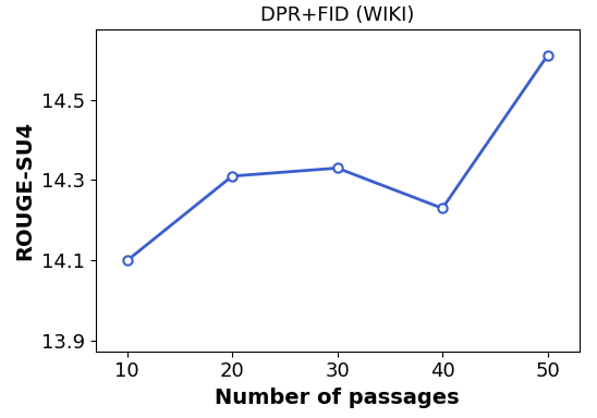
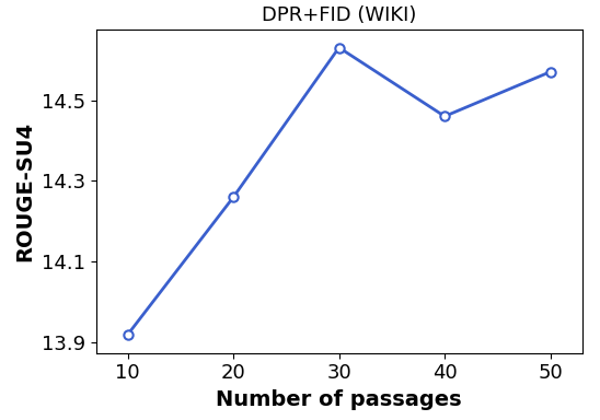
10: 14.10 -> 13.92
20: 14.31 -> 14.26
30: 14.33 -> 14.63
40: 14.23 -> 14.46
50: 14.61 -> 14.57
